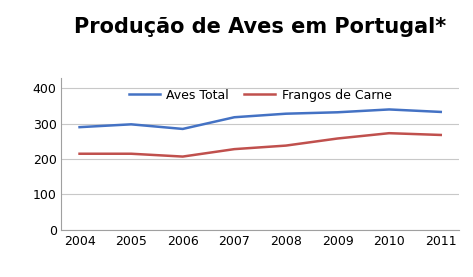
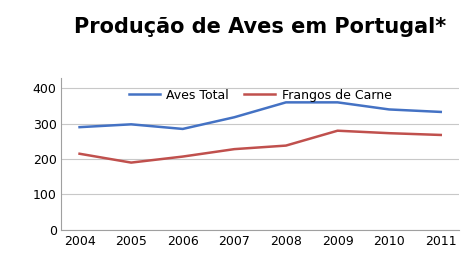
Frangos de Carne/2005: 215 -> 190
Aves Total/2008: 328 -> 360
Aves Total/2009: 332 -> 360
Frangos de Carne/2009: 258 -> 280
